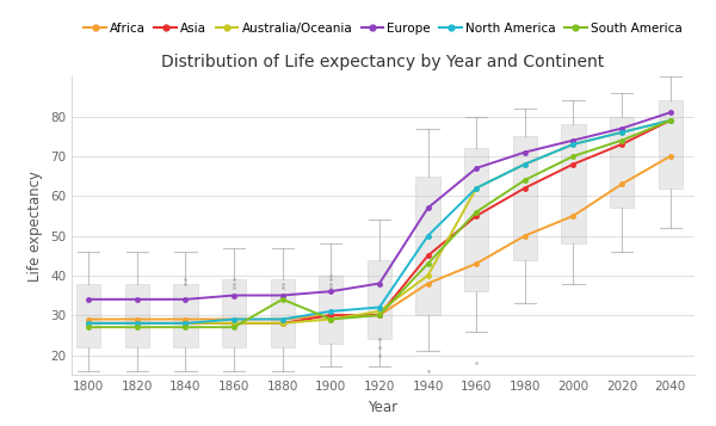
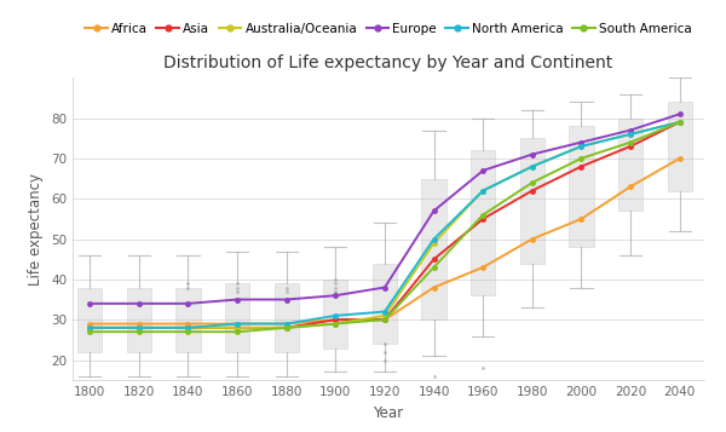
South America/1880: 34 -> 28
Australia/Oceania/1940: 40 -> 49
